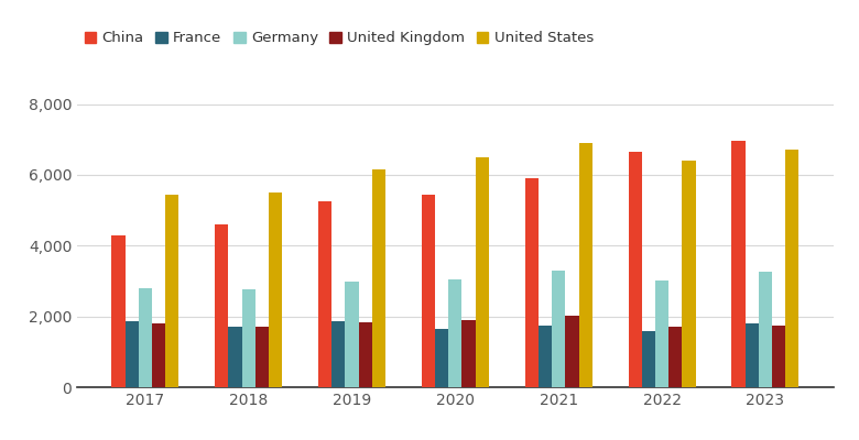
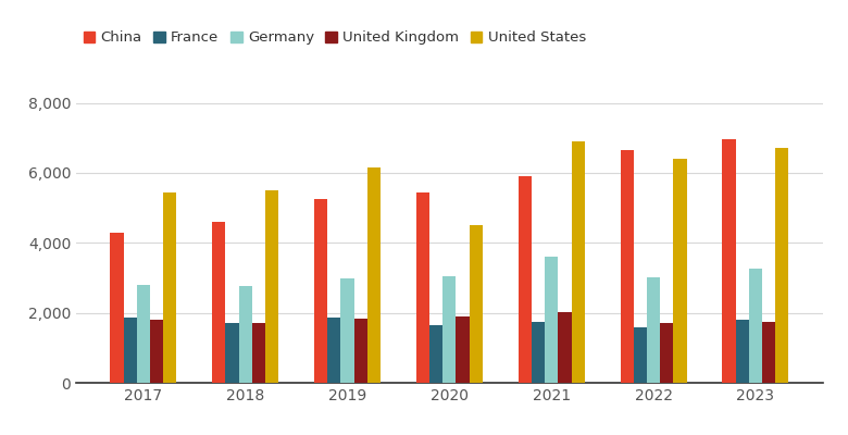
United States/2020: 6,500 -> 4,500
Germany/2021: 3,300 -> 3,600
